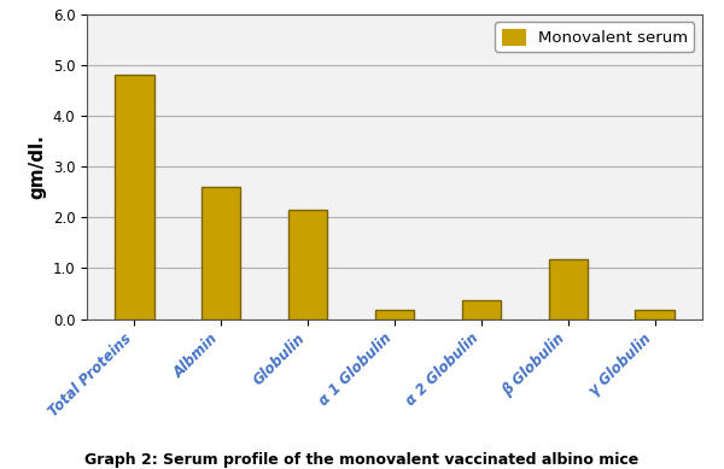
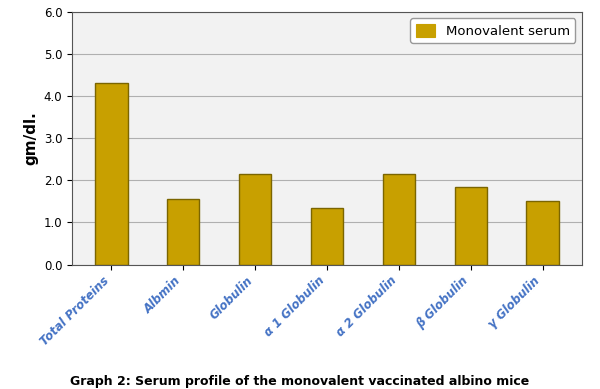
Total Proteins: 4.80 -> 4.30
Albmin: 2.60 -> 1.55
α 1 Globulin: 0.18 -> 1.35
α 2 Globulin: 0.38 -> 2.15
β Globulin: 1.18 -> 1.85
γ Globulin: 0.18 -> 1.50
